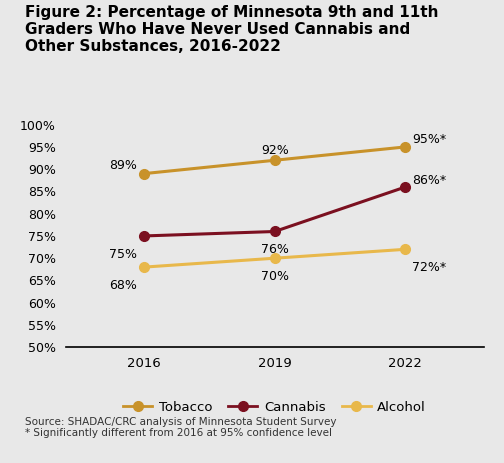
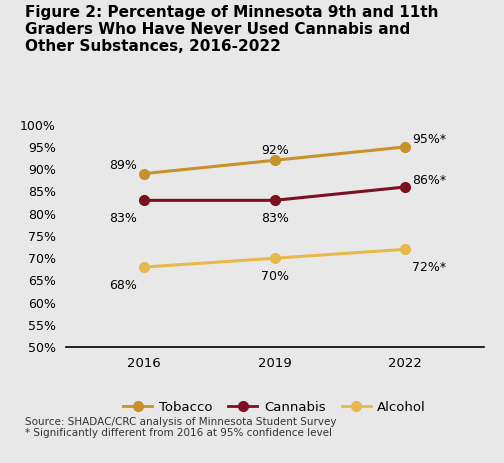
Cannabis/2016: 75% -> 83%
Cannabis/2019: 76% -> 83%
